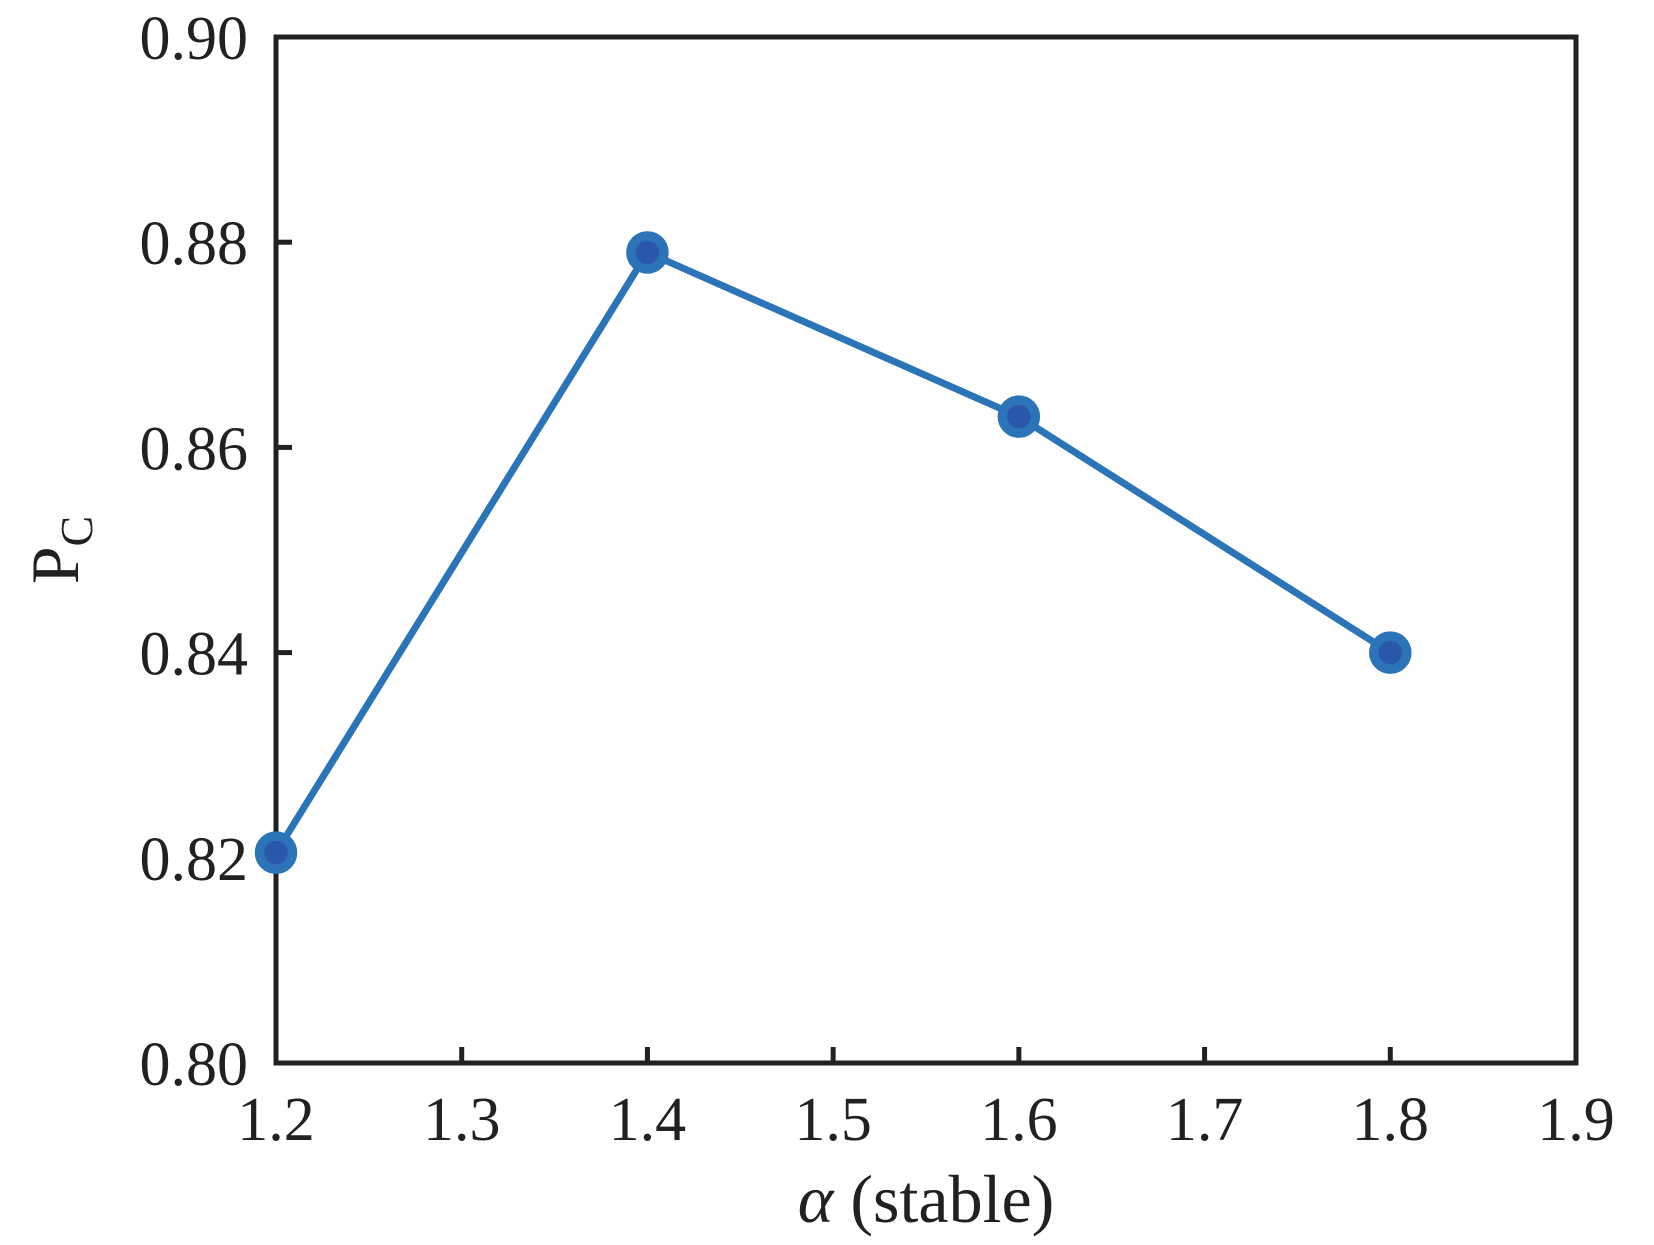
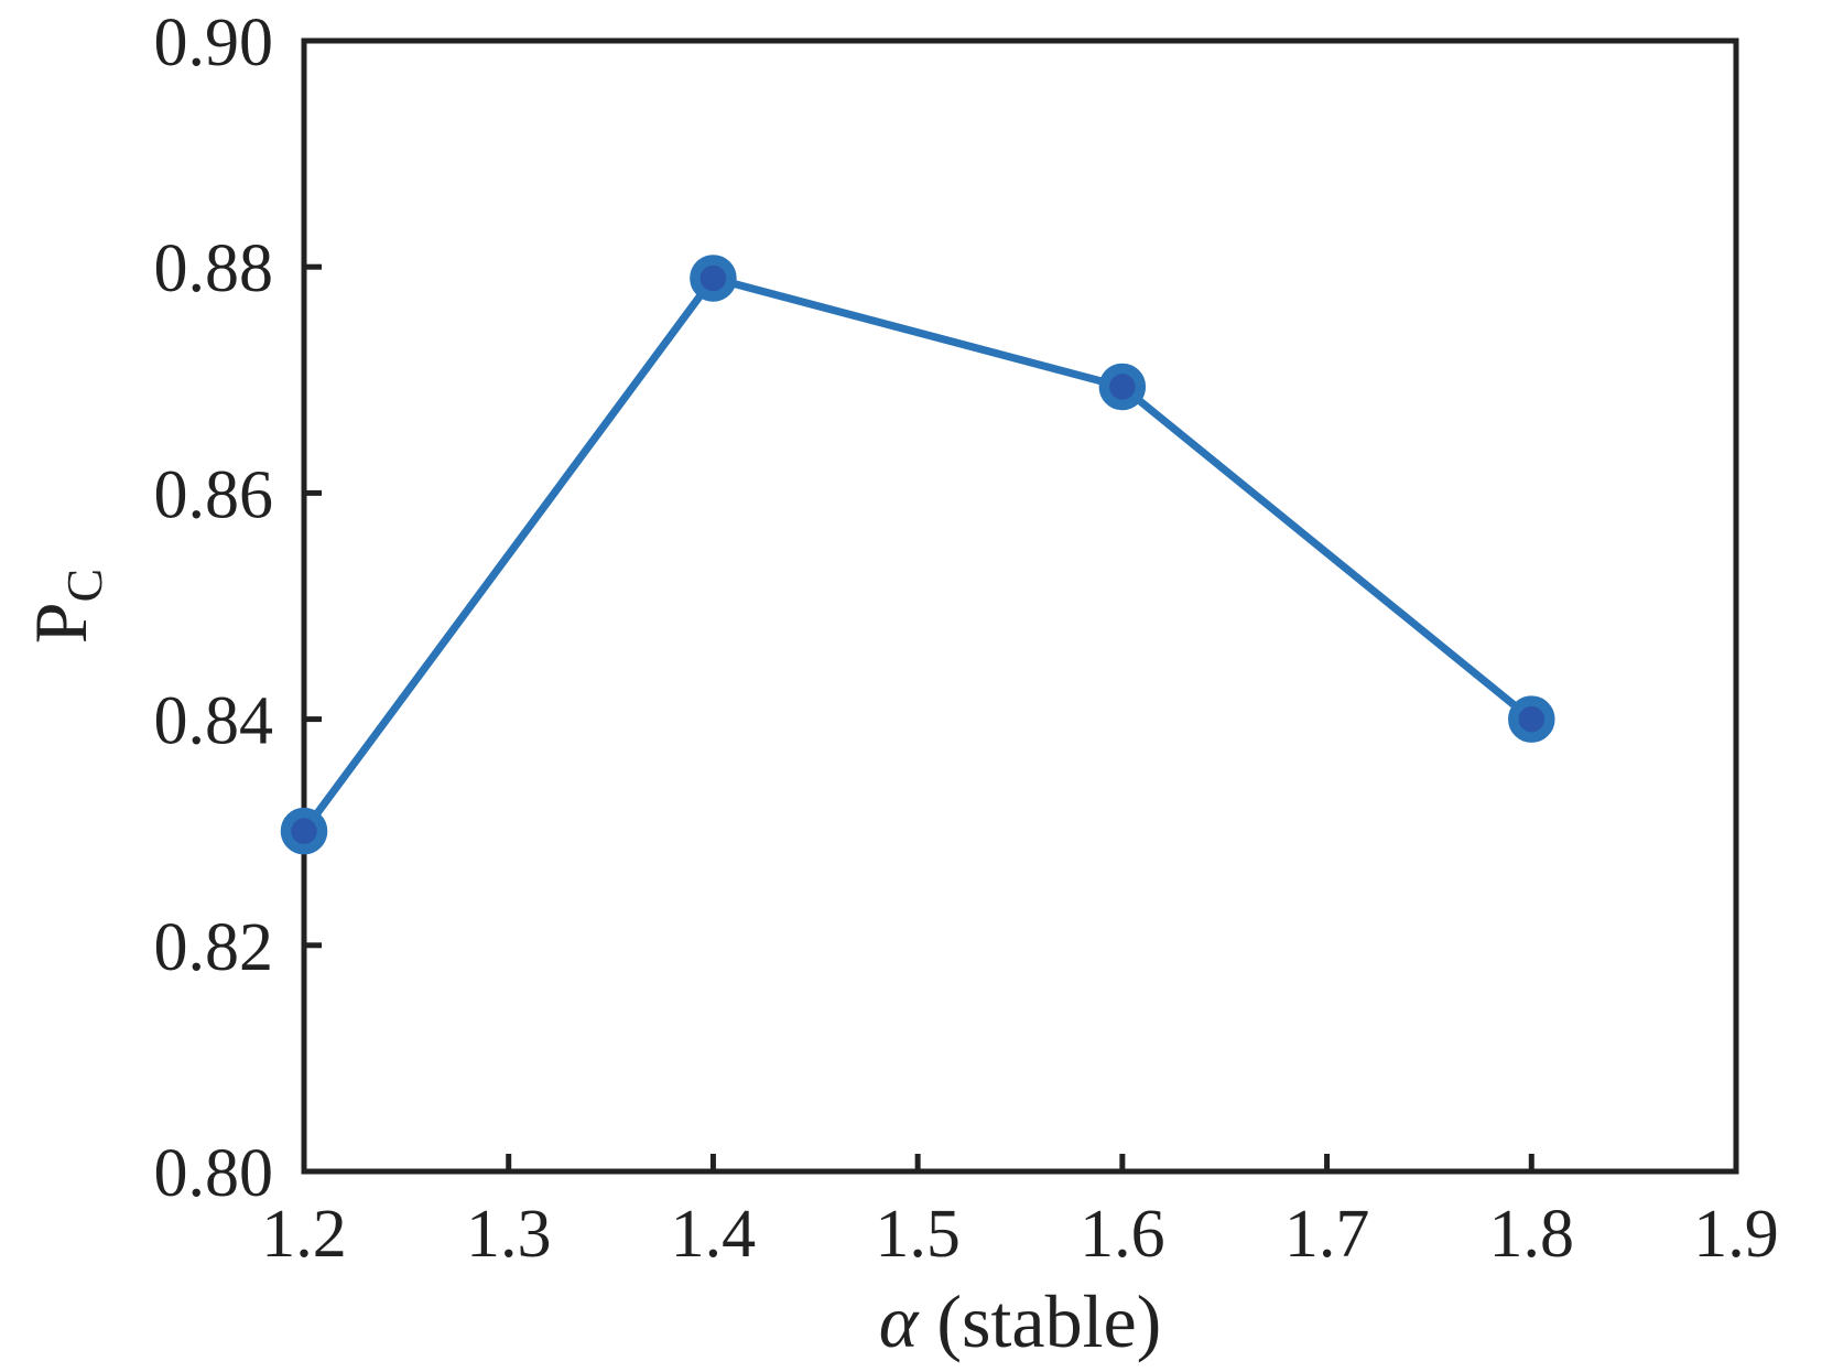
1.2: 0.8205 -> 0.8301
1.6: 0.8630 -> 0.8694
